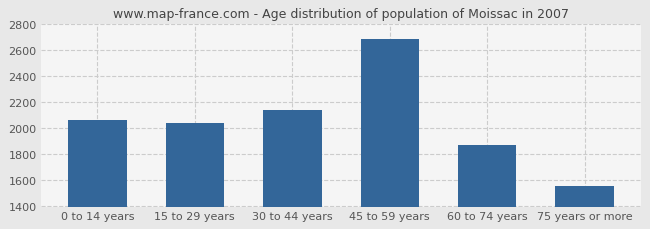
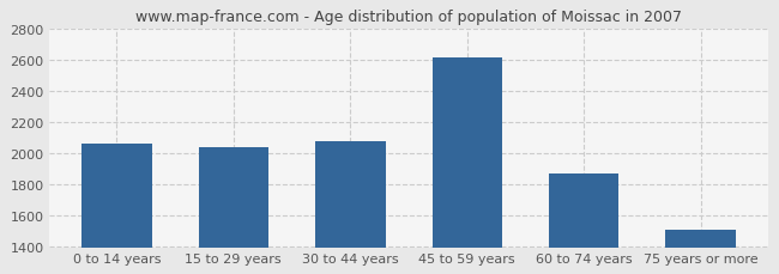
30 to 44 years: 2140 -> 2080
45 to 59 years: 2690 -> 2620
75 years or more: 1560 -> 1510
